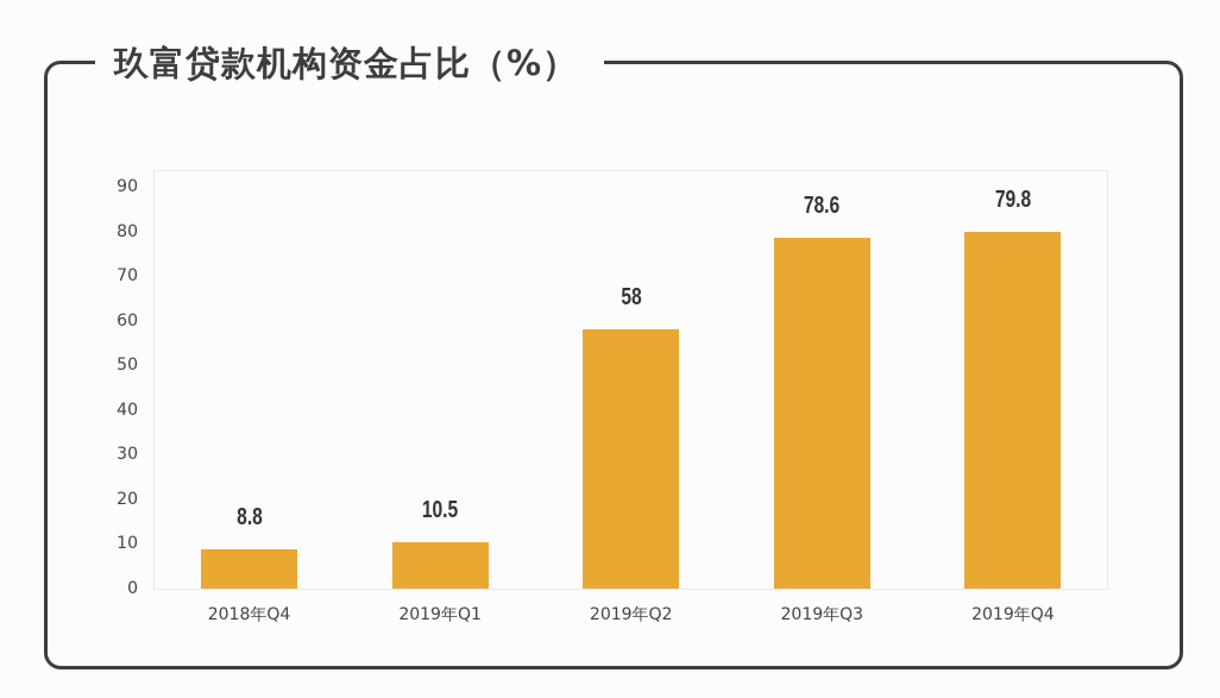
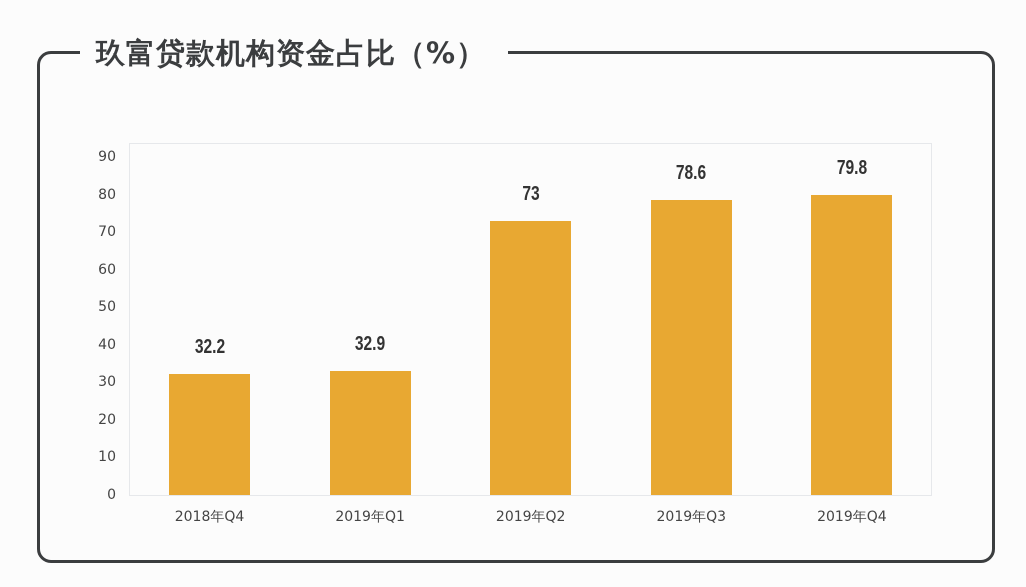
2018年Q4: 8.8 -> 32.2
2019年Q1: 10.5 -> 32.9
2019年Q2: 58 -> 73
